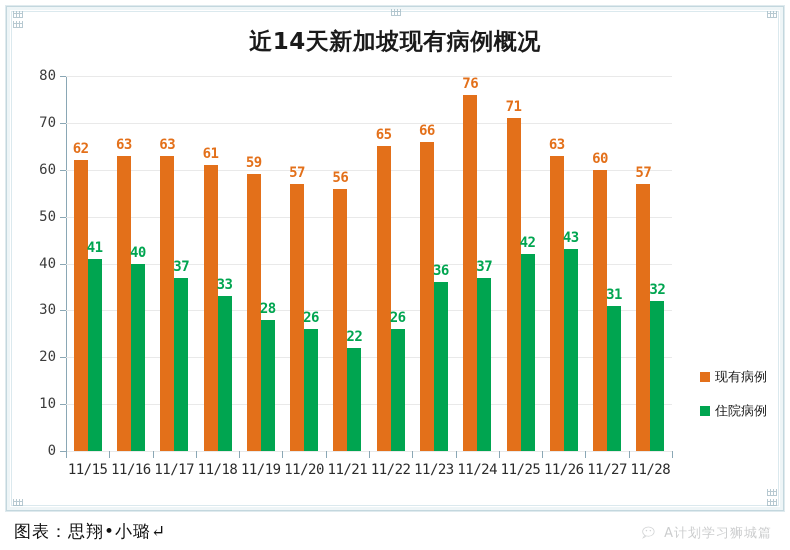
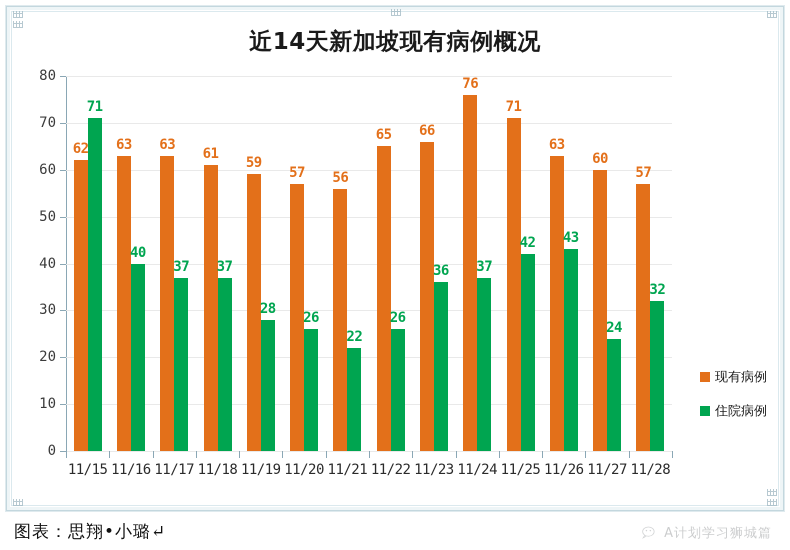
住院病例/11/15: 41 -> 71
住院病例/11/18: 33 -> 37
住院病例/11/27: 31 -> 24
